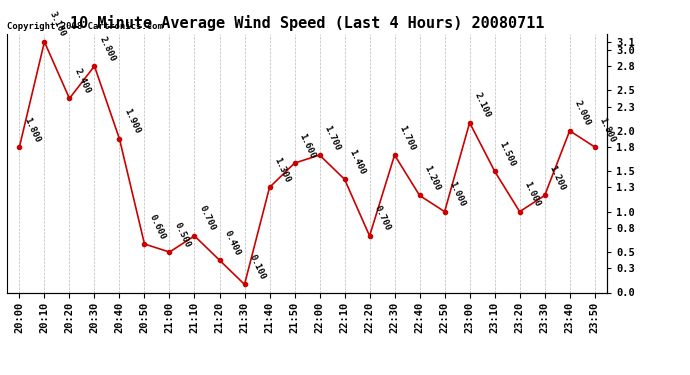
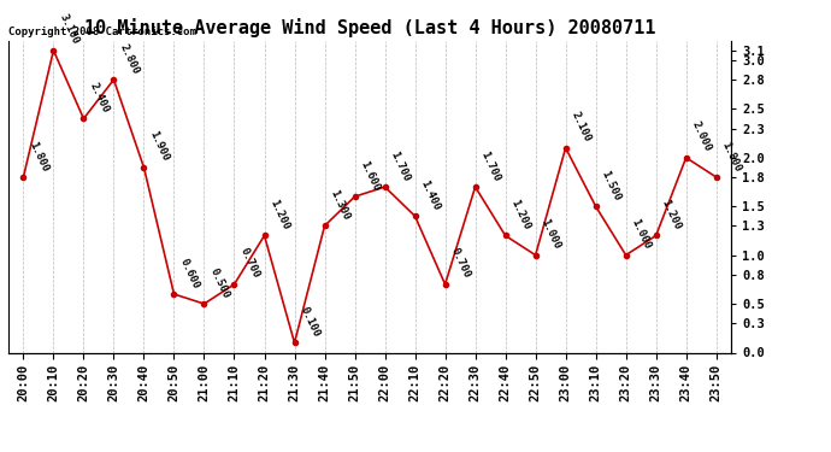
21:20: 0.400 -> 1.200
